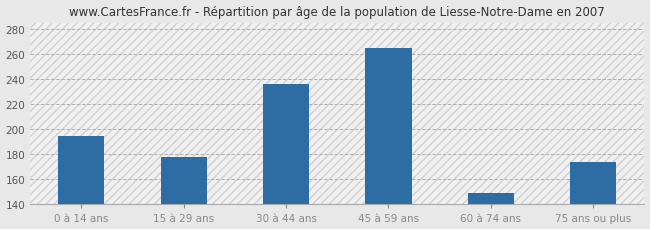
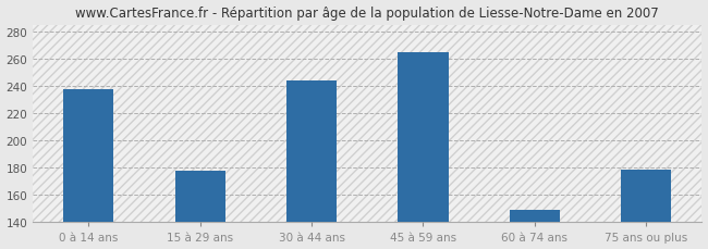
0 à 14 ans: 195 -> 238
30 à 44 ans: 236 -> 244
75 ans ou plus: 174 -> 179
